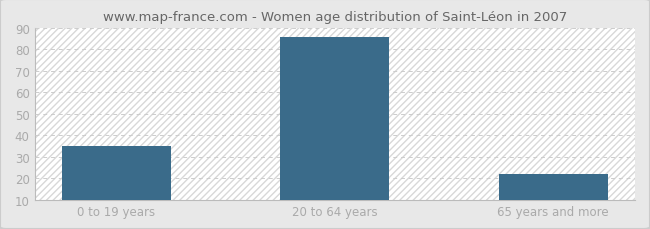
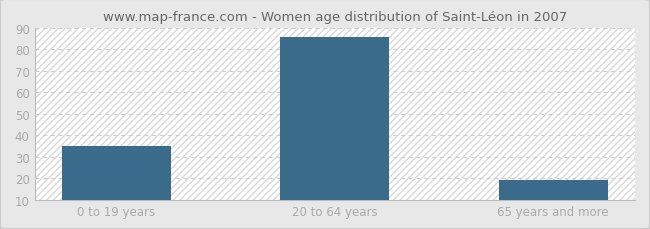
65 years and more: 22 -> 19
